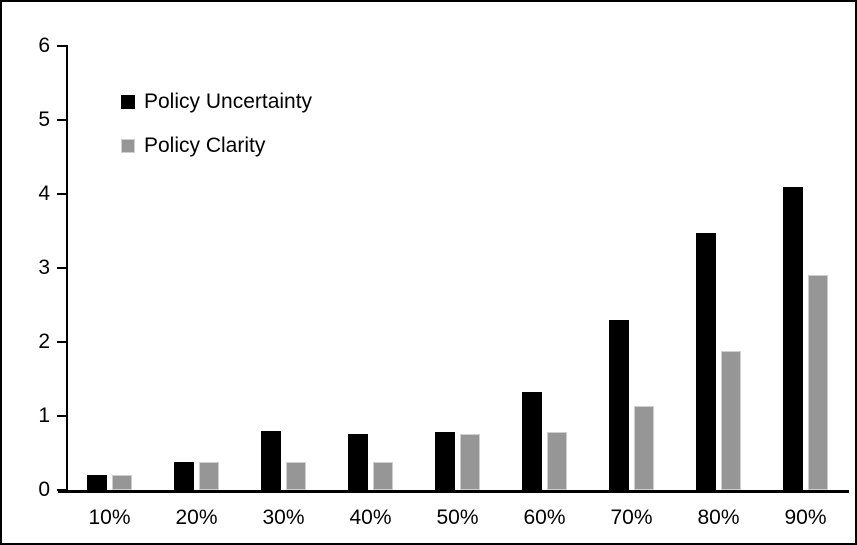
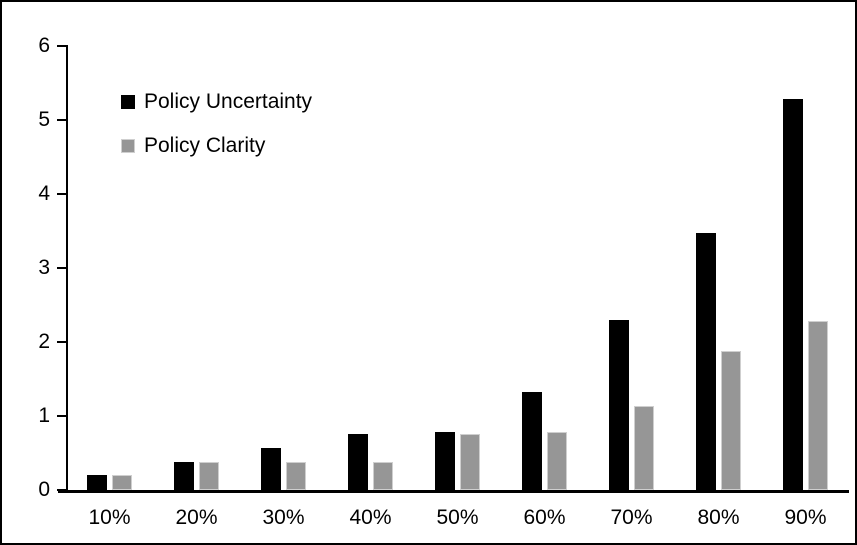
Policy Uncertainty/30%: 0.8 -> 0.6
Policy Uncertainty/90%: 4.1 -> 5.3
Policy Clarity/90%: 2.9 -> 2.3
